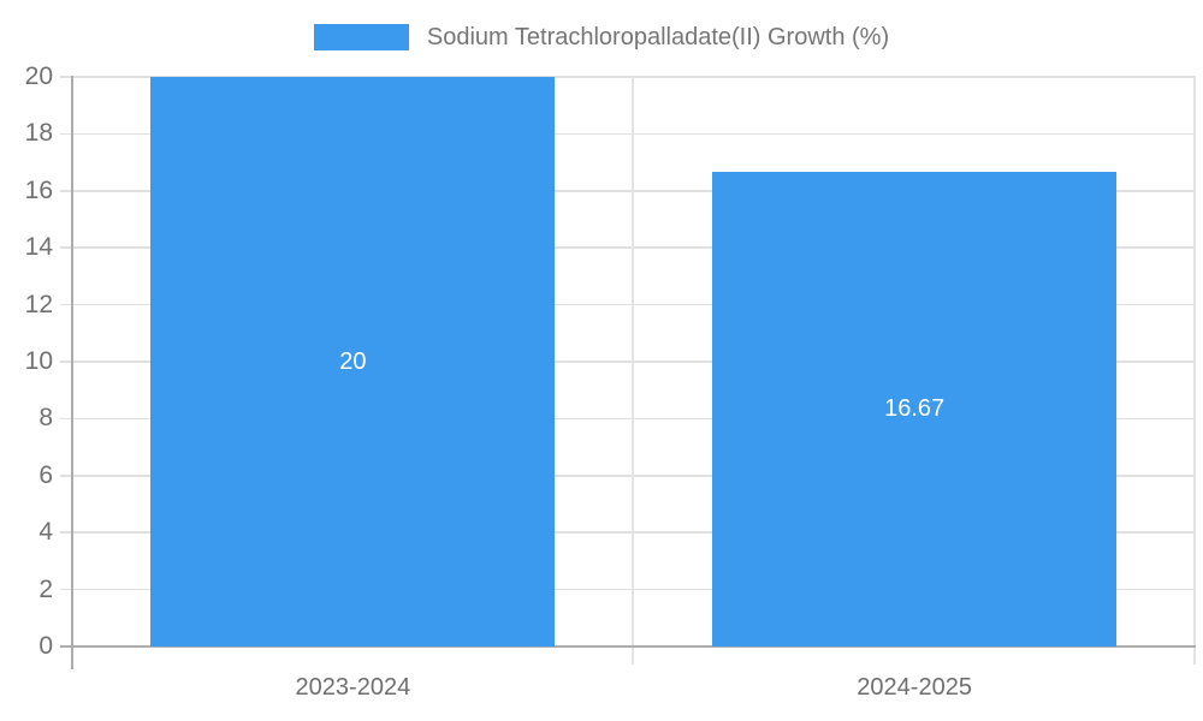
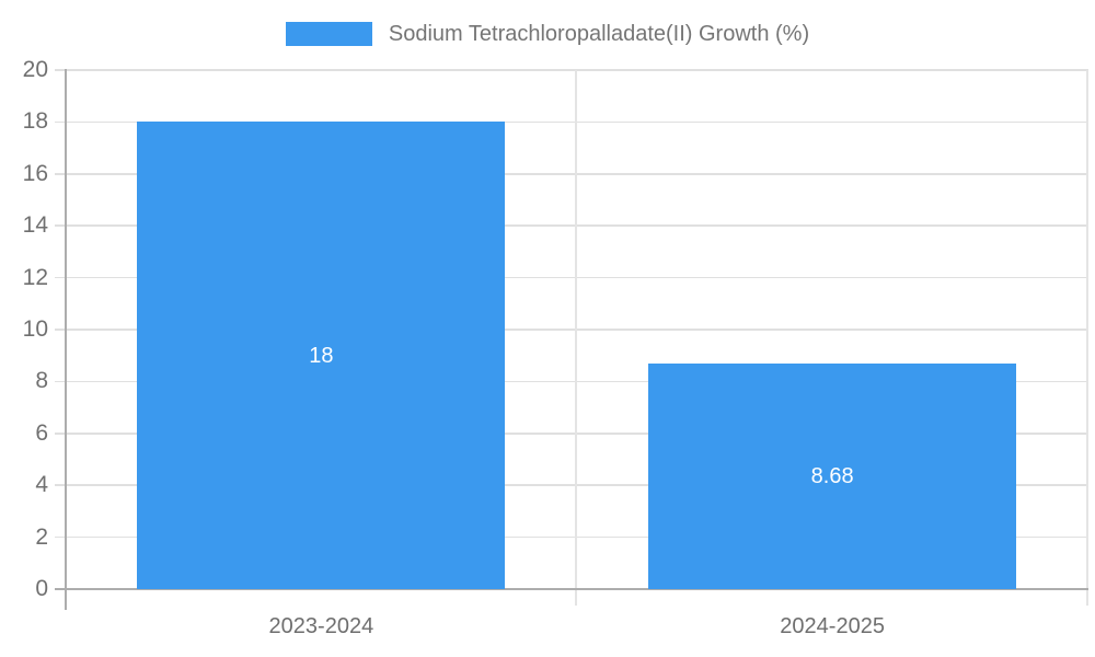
2023-2024: 20 -> 18
2024-2025: 16.67 -> 8.68
